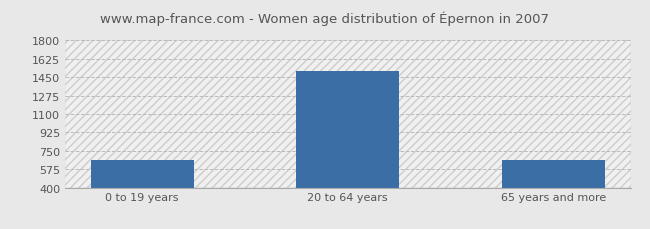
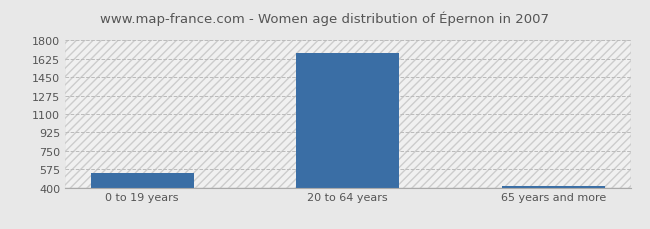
0 to 19 years: 660 -> 540
20 to 64 years: 1510 -> 1680
65 years and more: 660 -> 420
